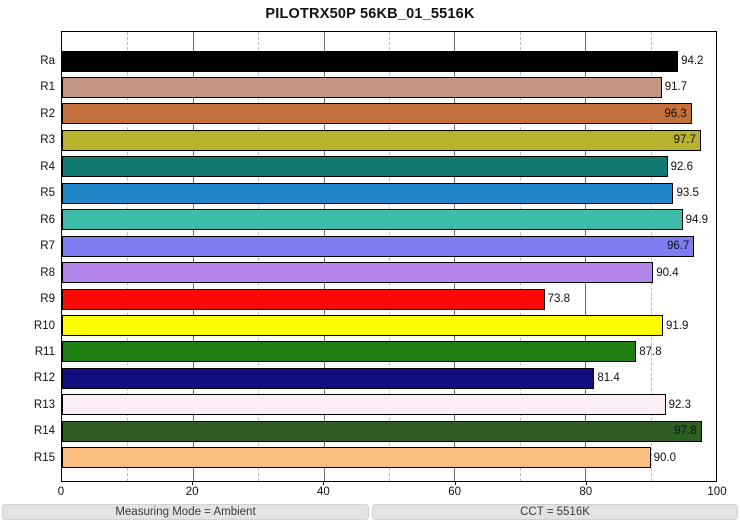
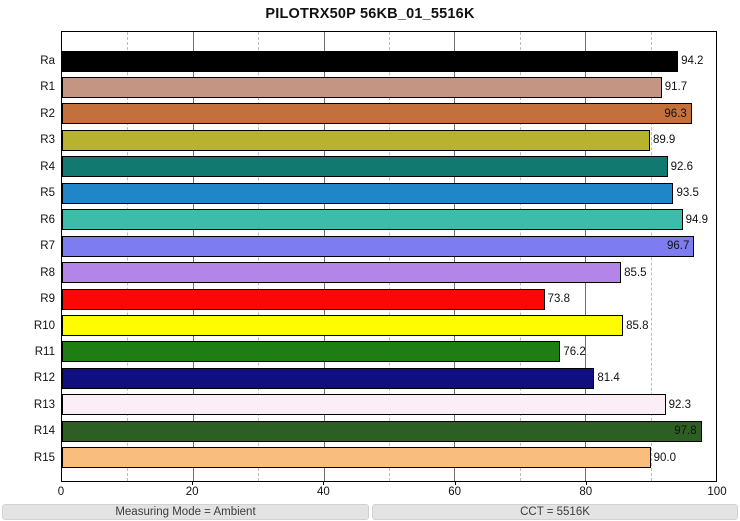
R3: 97.7 -> 89.9
R8: 90.4 -> 85.5
R10: 91.9 -> 85.8
R11: 87.8 -> 76.2
